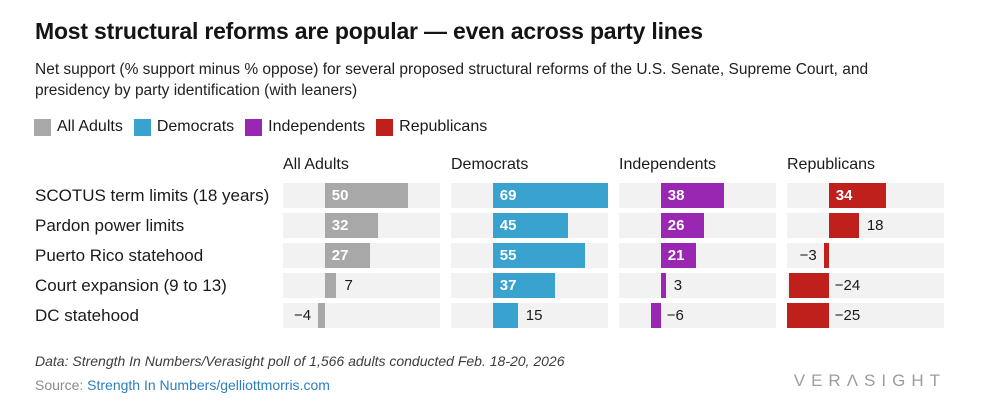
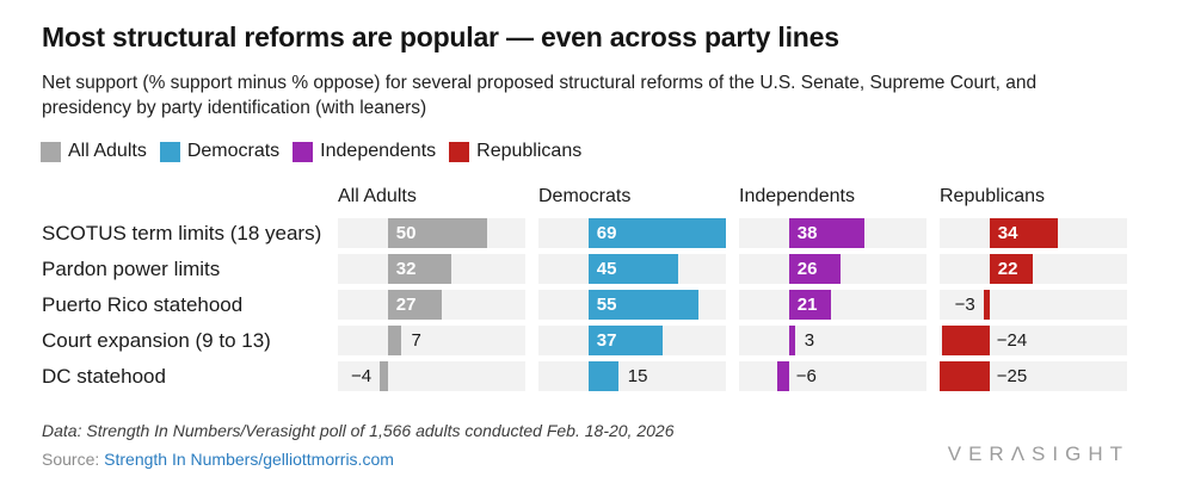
Republicans/Pardon power limits: 18 -> 22
